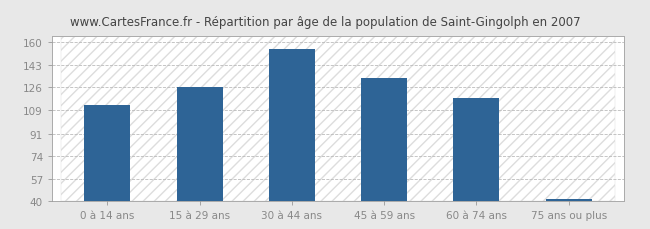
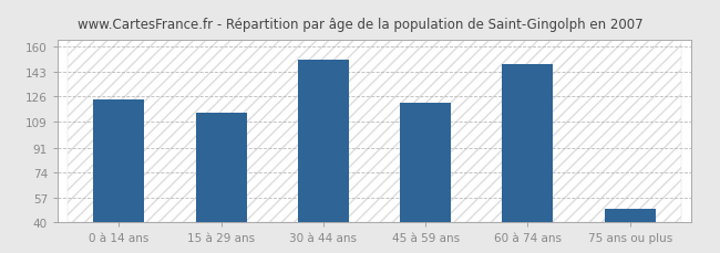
0 à 14 ans: 113 -> 124
15 à 29 ans: 126 -> 115
30 à 44 ans: 155 -> 151
45 à 59 ans: 133 -> 122
60 à 74 ans: 118 -> 148
75 ans ou plus: 42 -> 49
